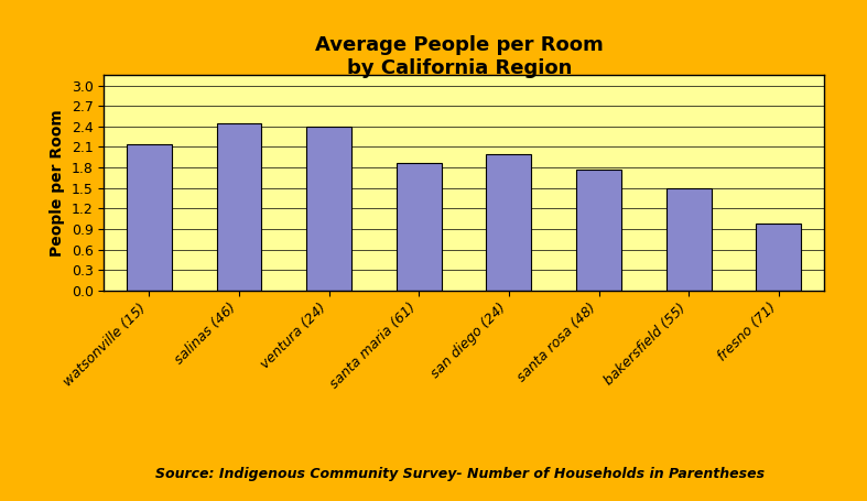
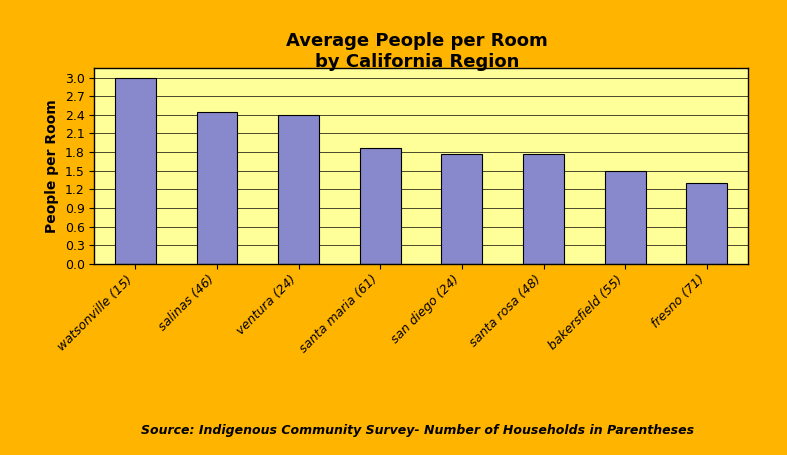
watsonville (15): 2.14 -> 3.00
san diego (24): 2.00 -> 1.77
fresno (71): 0.98 -> 1.30
